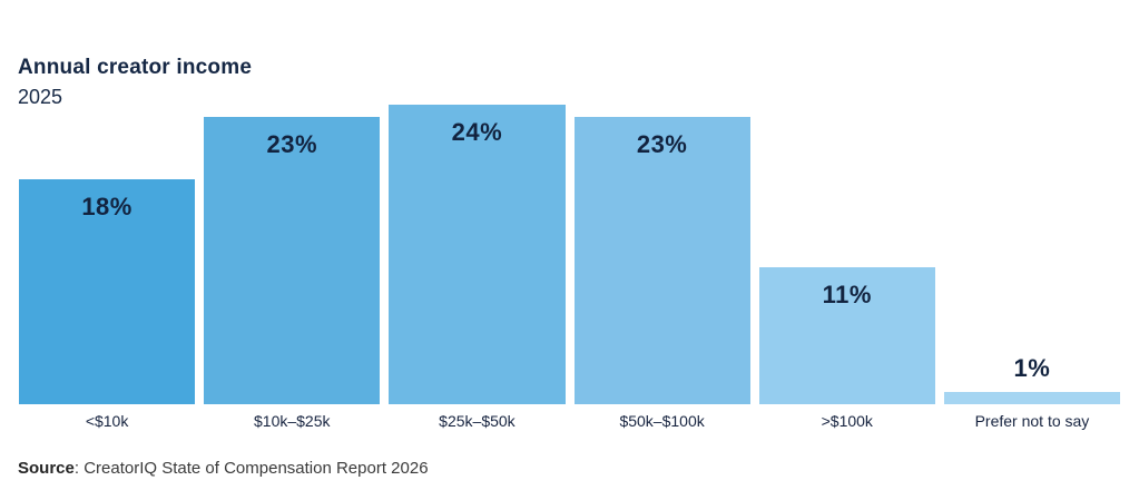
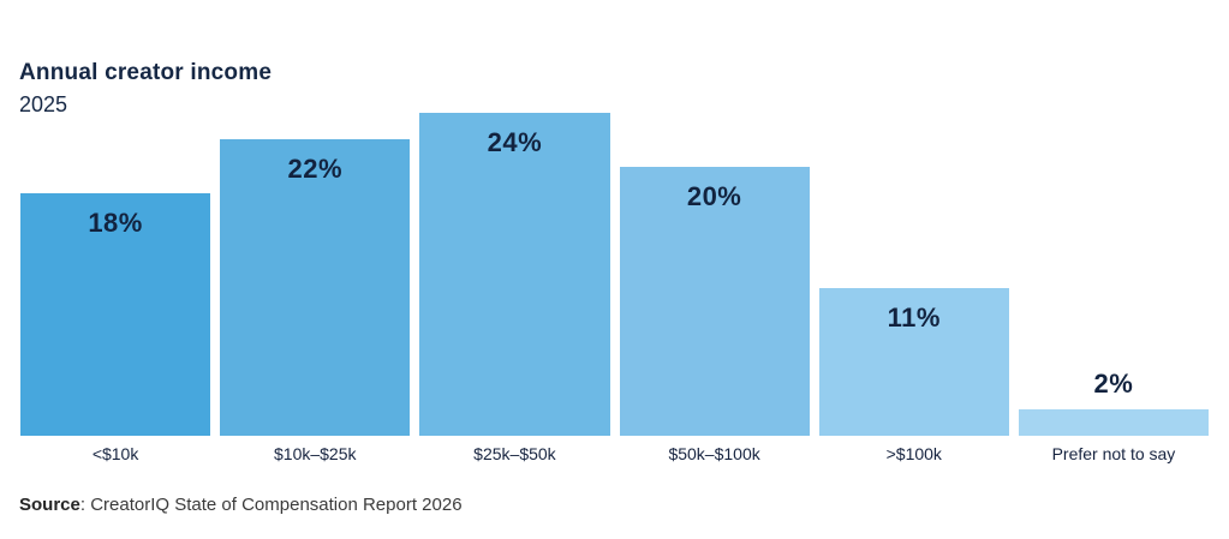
$10k–$25k: 23% -> 22%
$50k–$100k: 23% -> 20%
Prefer not to say: 1% -> 2%
